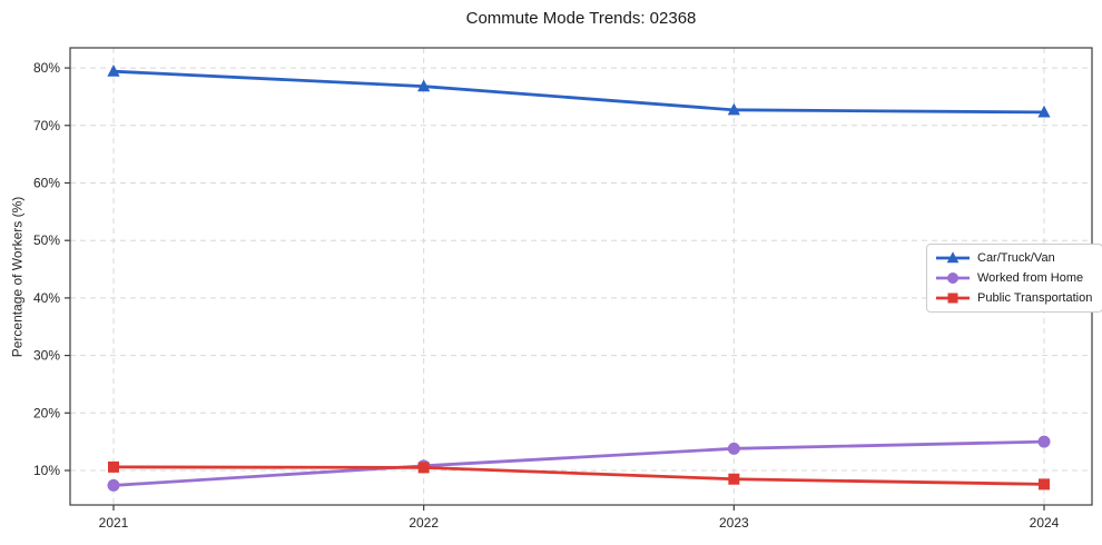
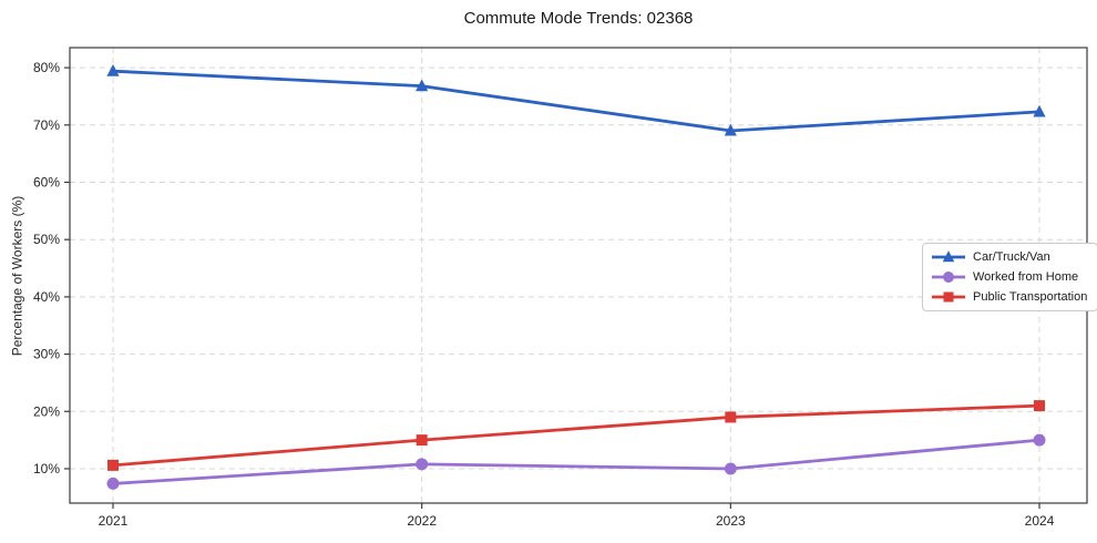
Public Transportation/2022: 10% -> 15%
Car/Truck/Van/2023: 73% -> 69%
Worked from Home/2023: 14% -> 10%
Public Transportation/2023: 8% -> 19%
Public Transportation/2024: 8% -> 21%
